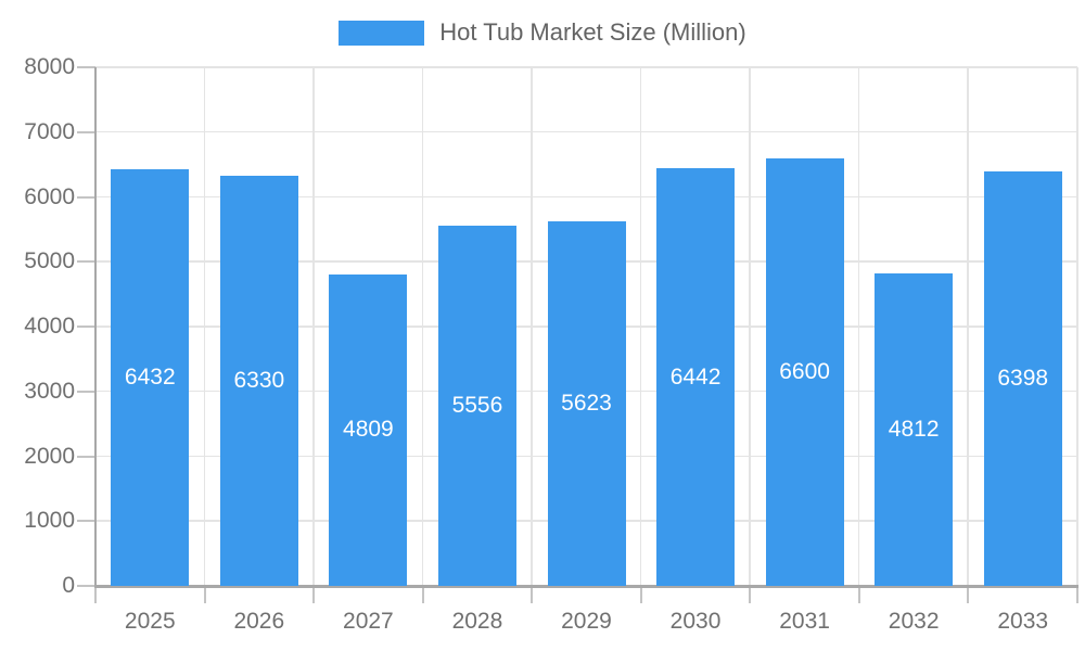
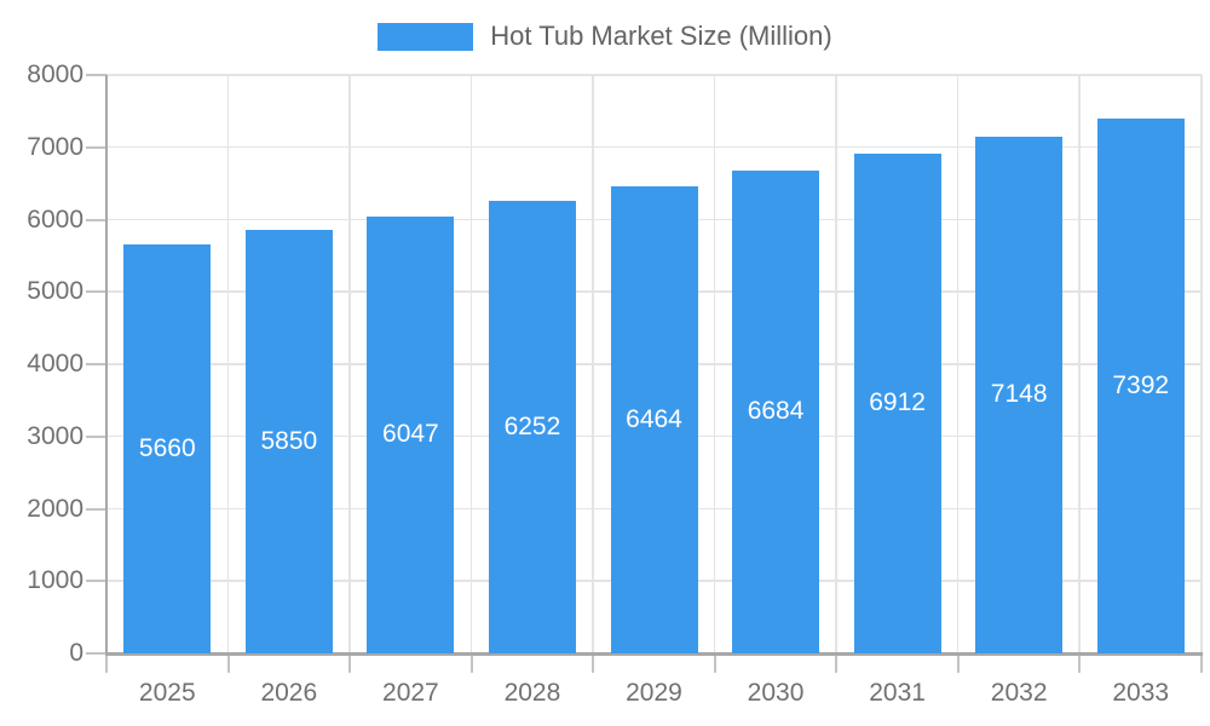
2025: 6432 -> 5660
2026: 6330 -> 5850
2027: 4809 -> 6047
2028: 5556 -> 6252
2029: 5623 -> 6464
2030: 6442 -> 6684
2031: 6600 -> 6912
2032: 4812 -> 7148
2033: 6398 -> 7392
